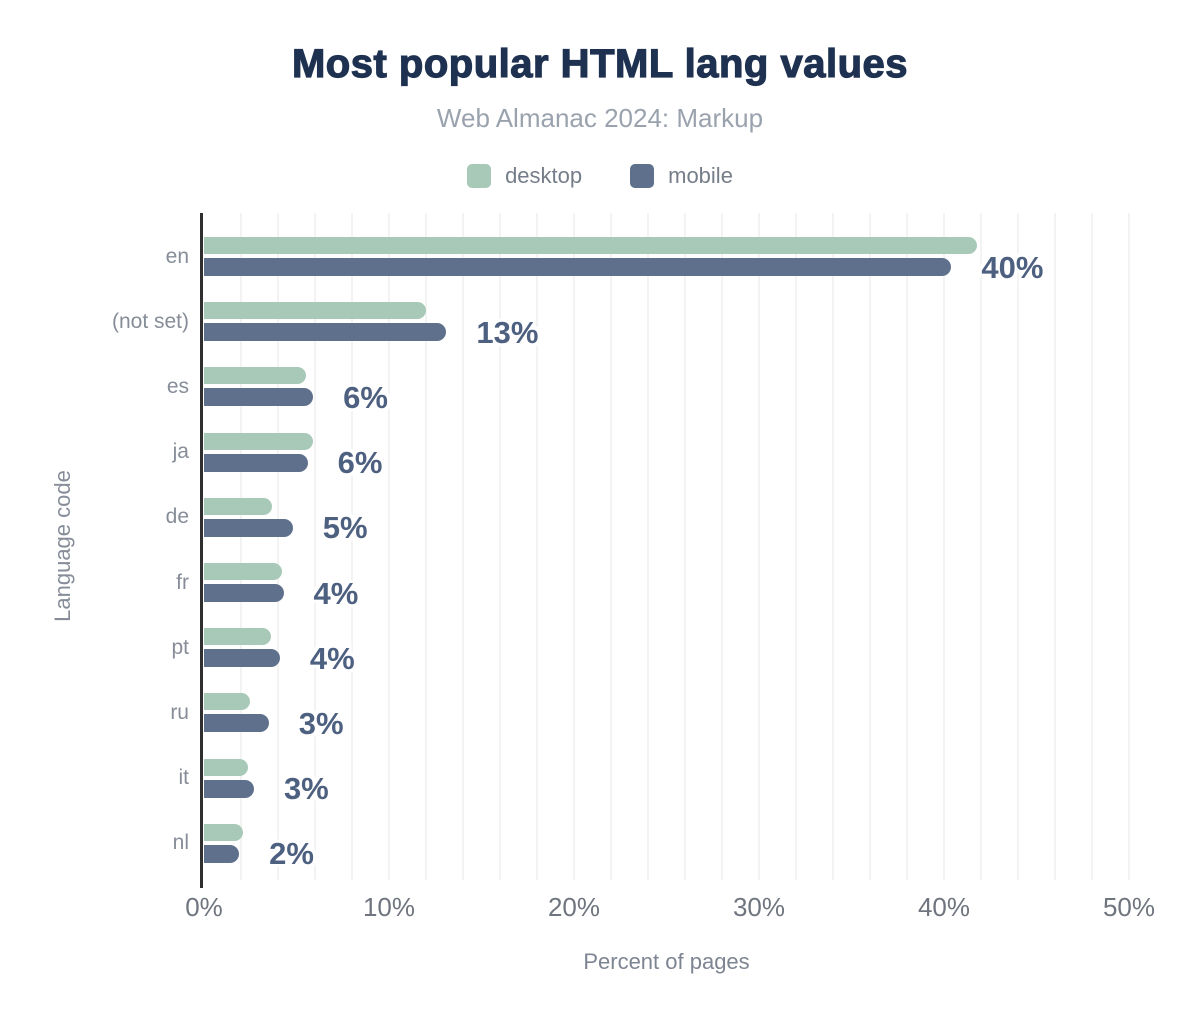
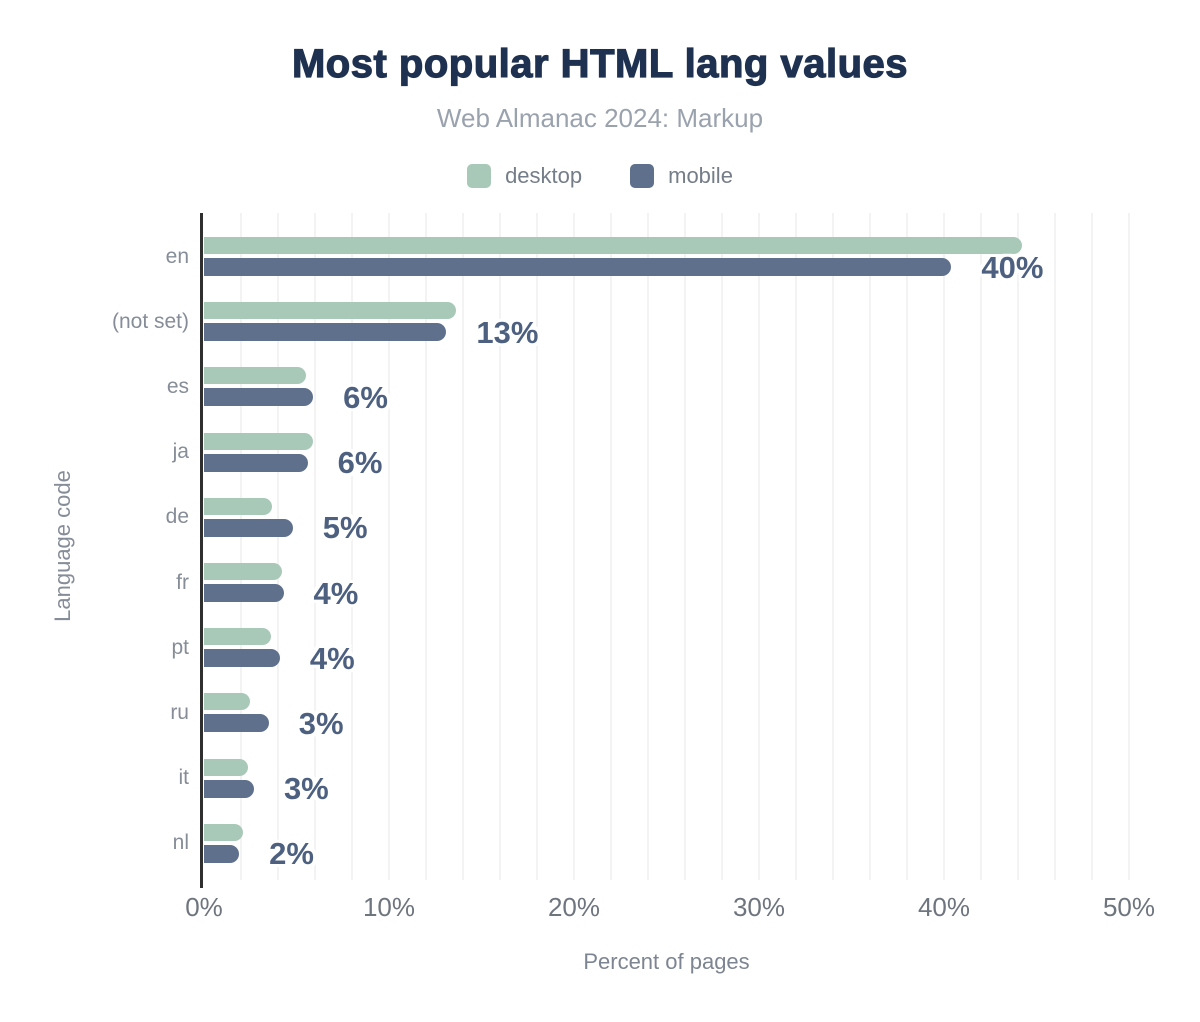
desktop/en: 41.8% -> 44.2%
desktop/(not set): 12.0% -> 13.6%
